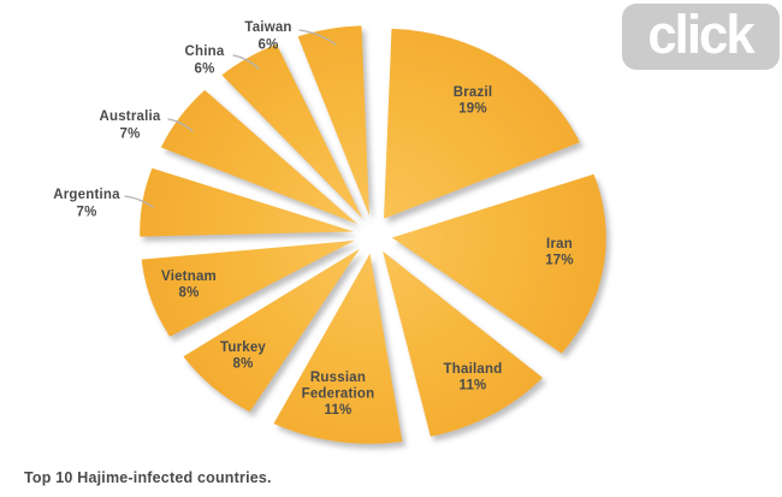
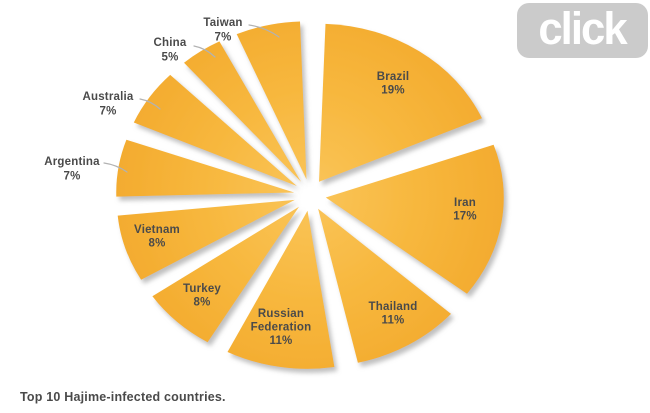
China: 6% -> 5%
Taiwan: 6% -> 7%
